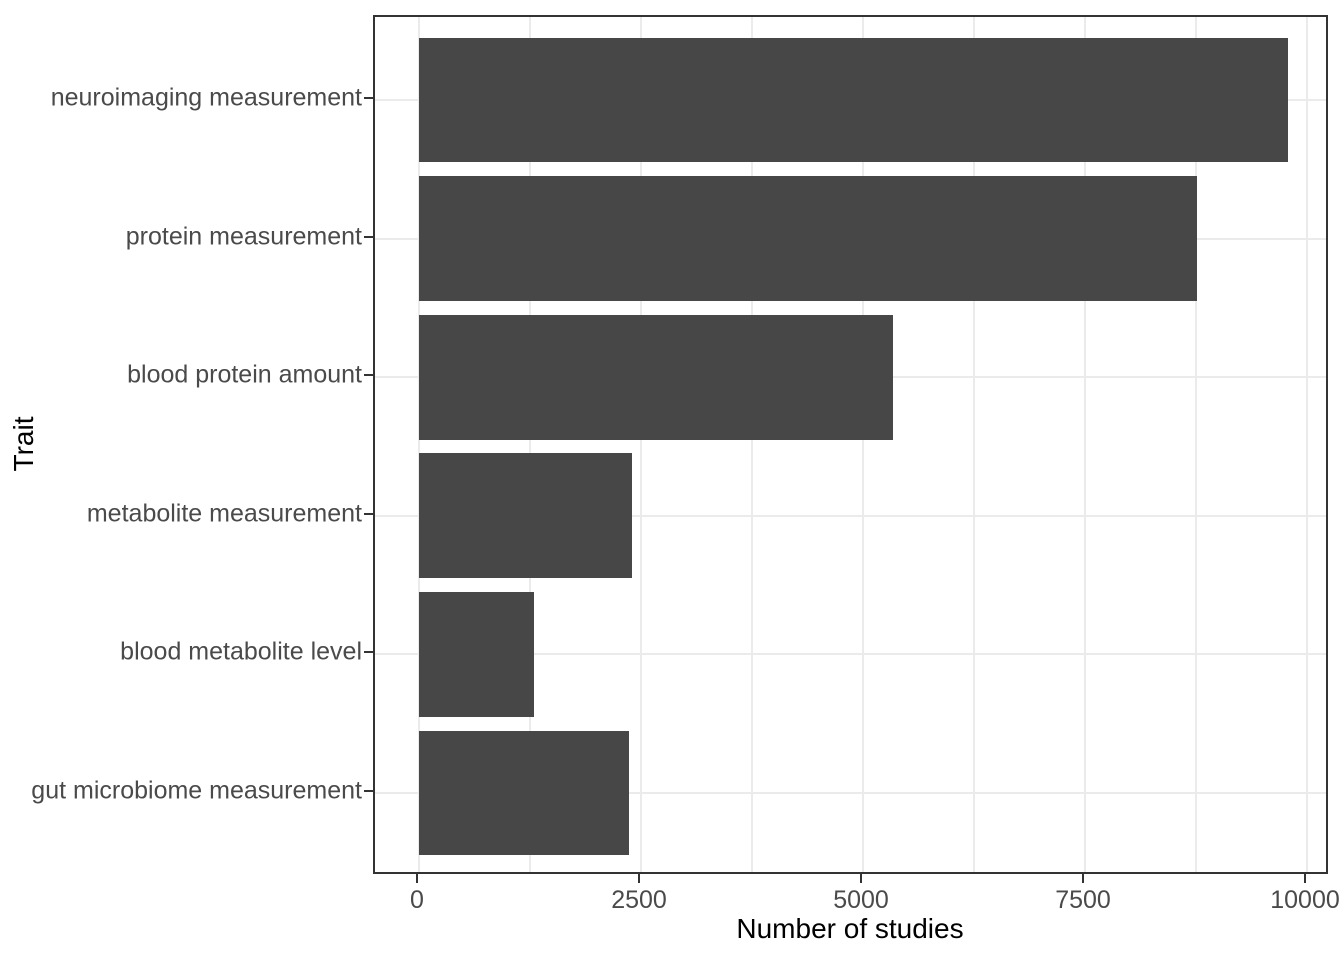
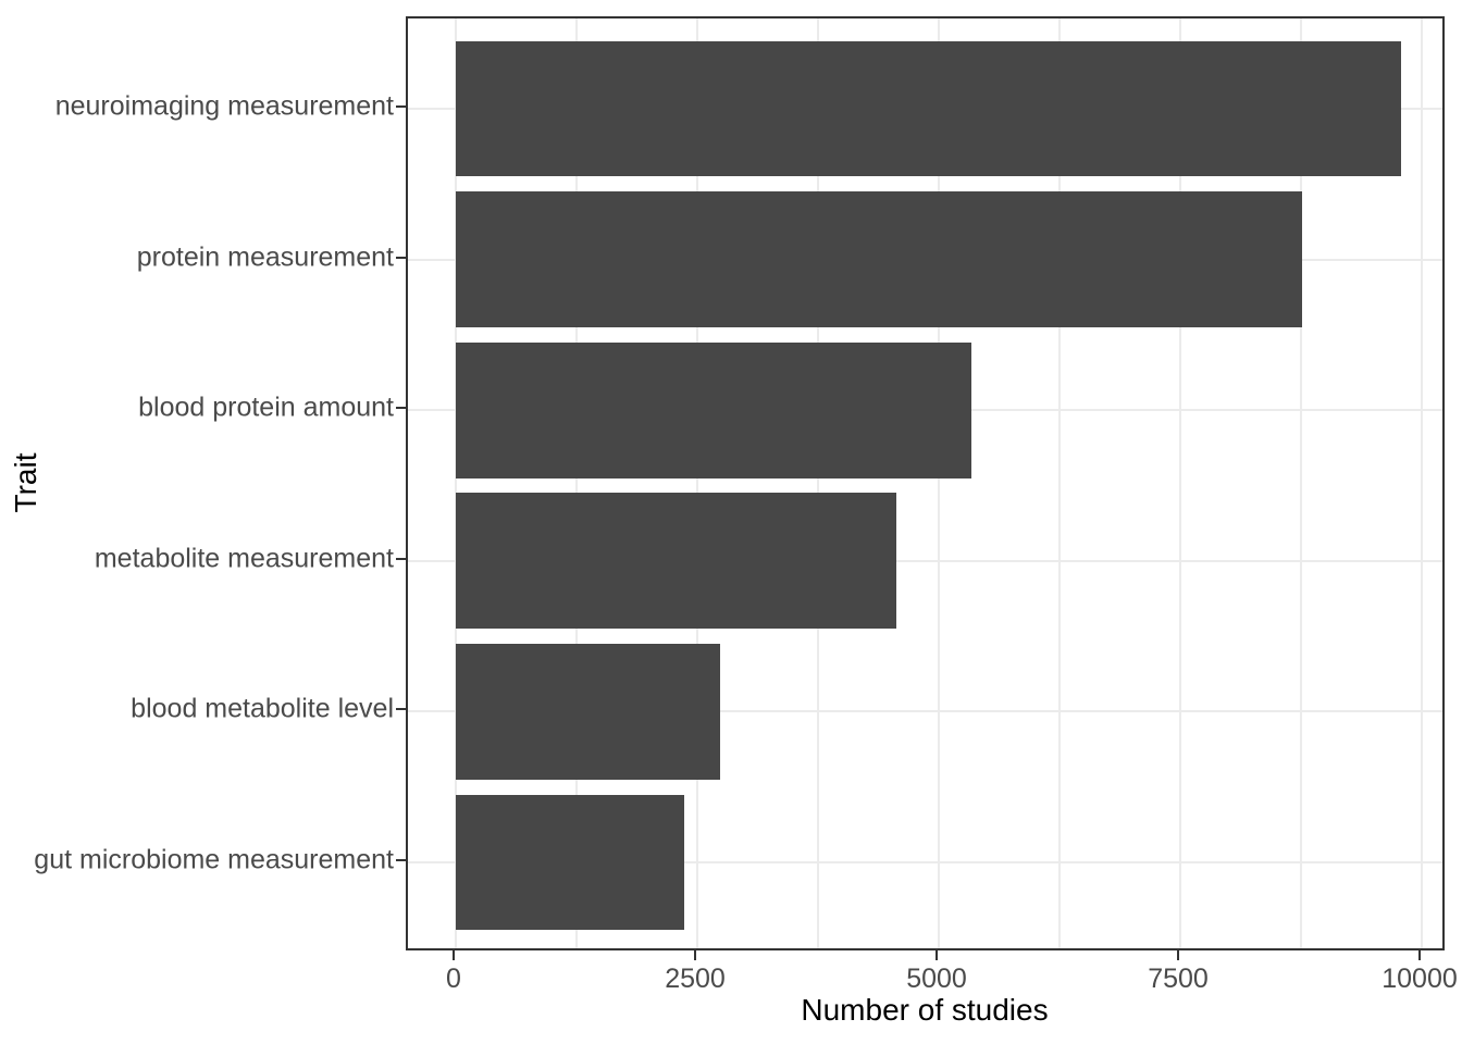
metabolite measurement: 2400 -> 4600
blood metabolite level: 1300 -> 2700
